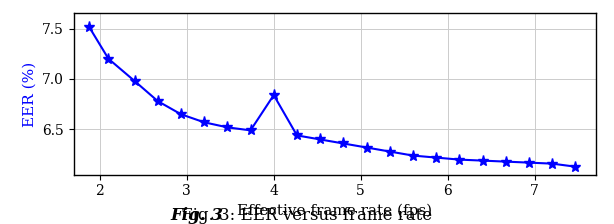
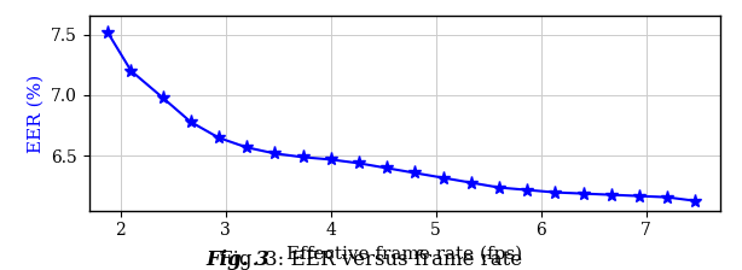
4: 6.84 -> 6.47
